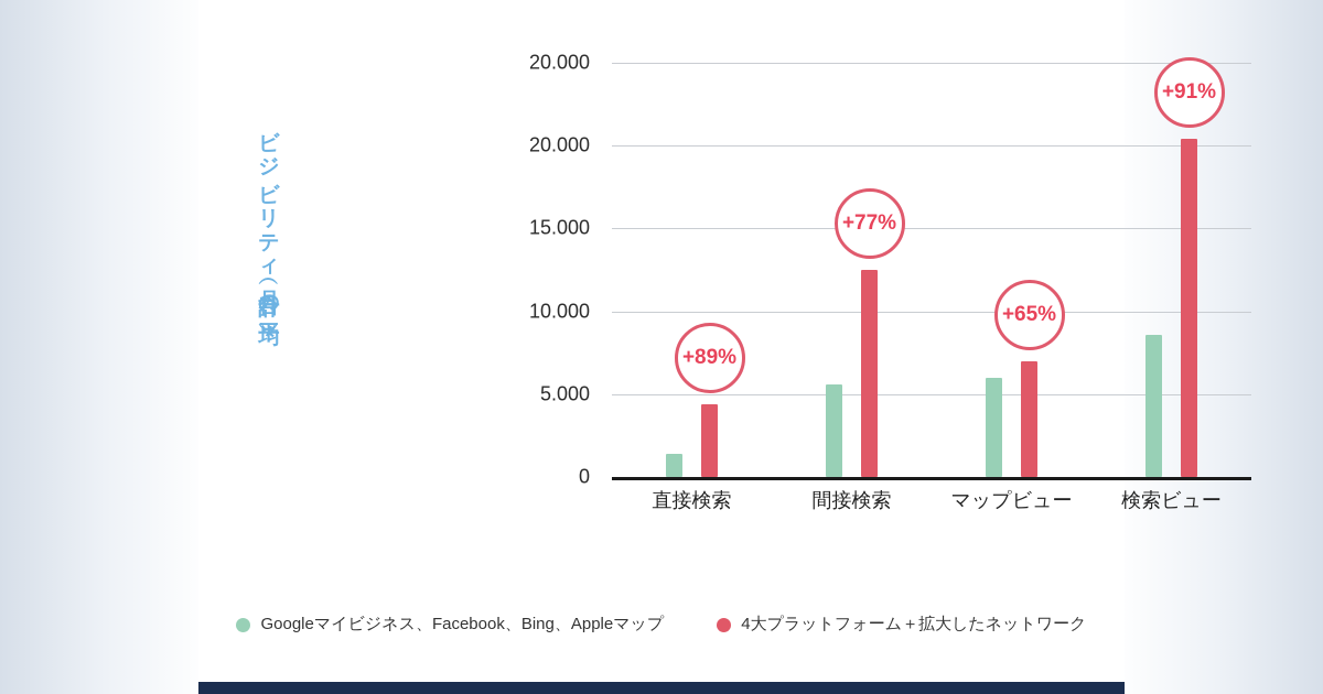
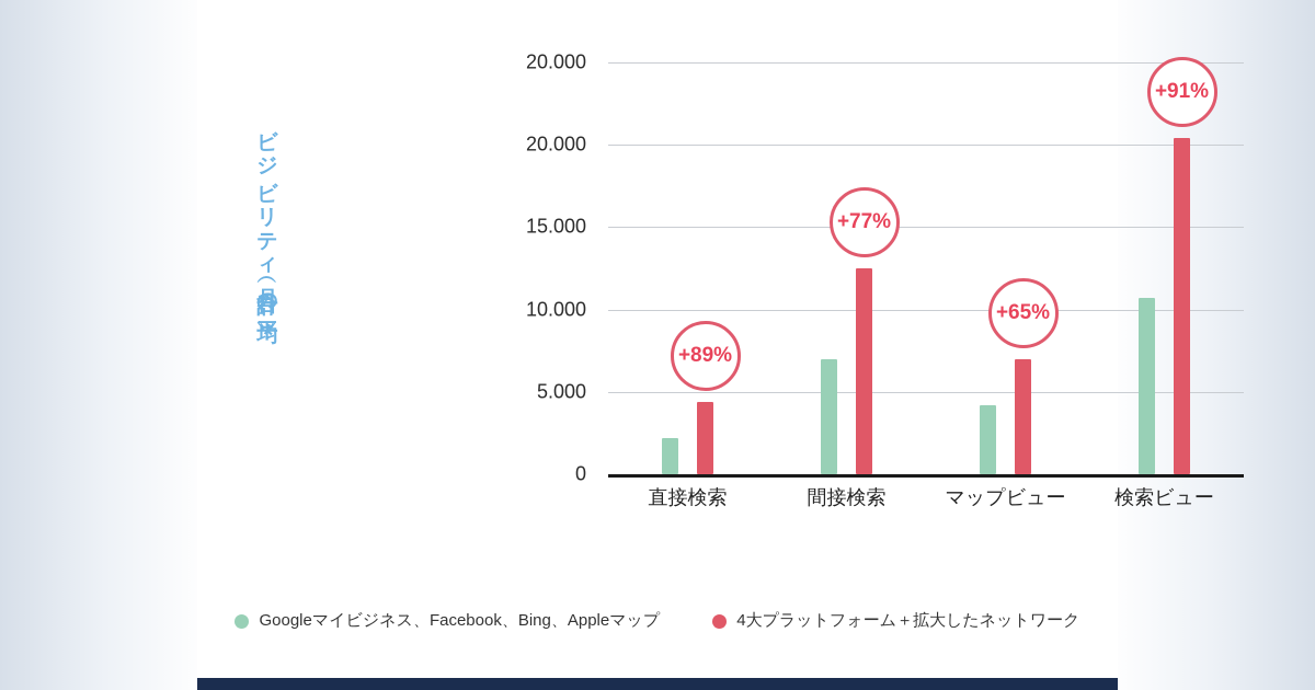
Googleマイビジネス、Facebook、Bing、Appleマップ/直接検索: 1400 -> 2200
Googleマイビジネス、Facebook、Bing、Appleマップ/間接検索: 5600 -> 7000
Googleマイビジネス、Facebook、Bing、Appleマップ/マップビュー: 6000 -> 4200
Googleマイビジネス、Facebook、Bing、Appleマップ/検索ビュー: 8600 -> 10700
